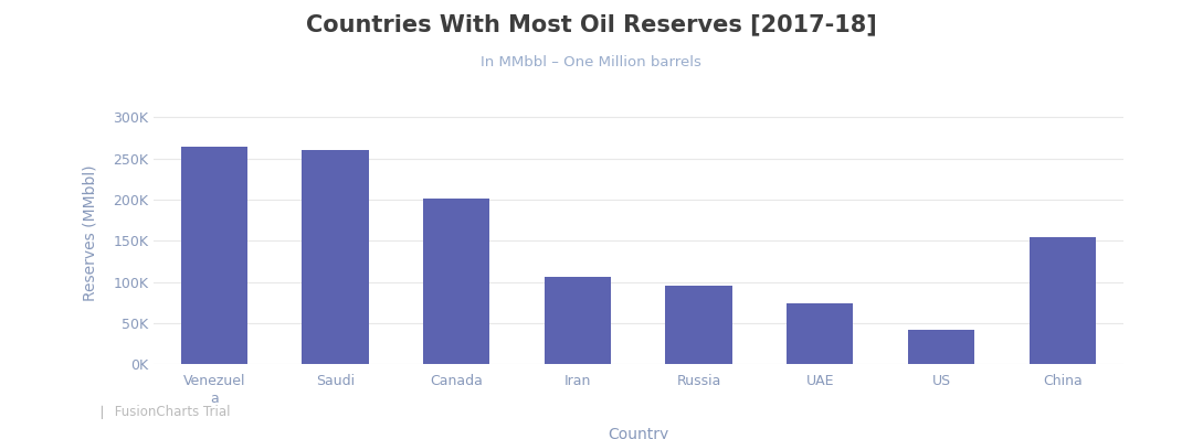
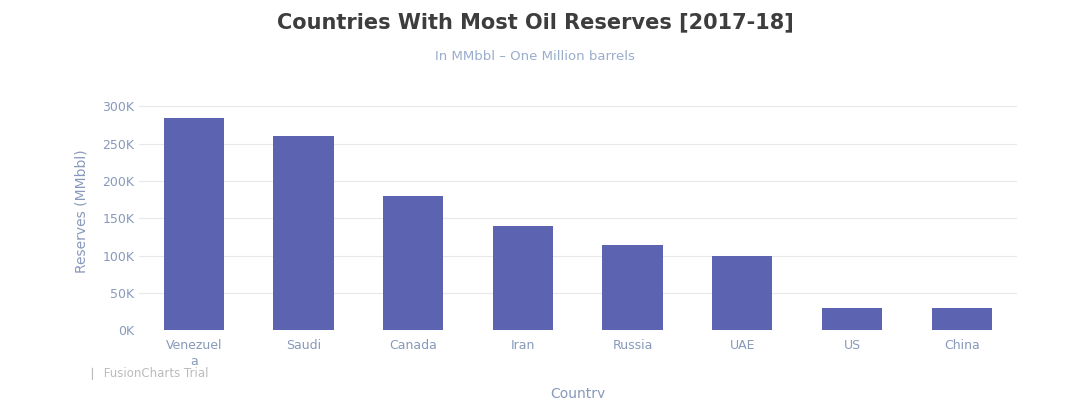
Venezuel a: 264K -> 285K
Canada: 202K -> 180K
Iran: 106K -> 140K
Russia: 96K -> 115K
UAE: 74K -> 100K
US: 42K -> 30K
China: 154K -> 30K
